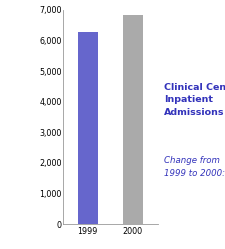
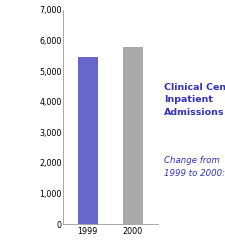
1999: 6,280 -> 5,450
2000: 6,830 -> 5,800
